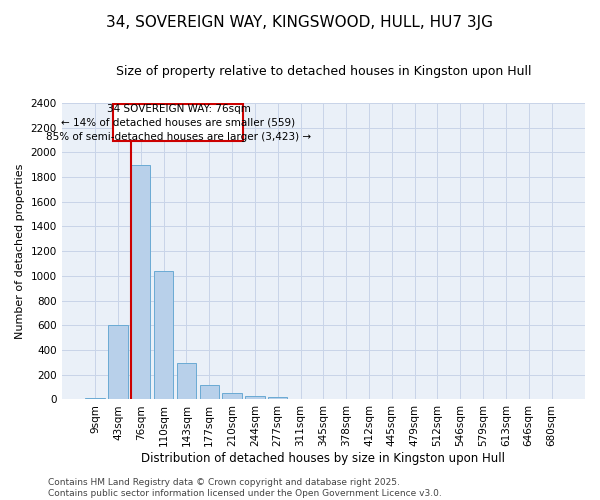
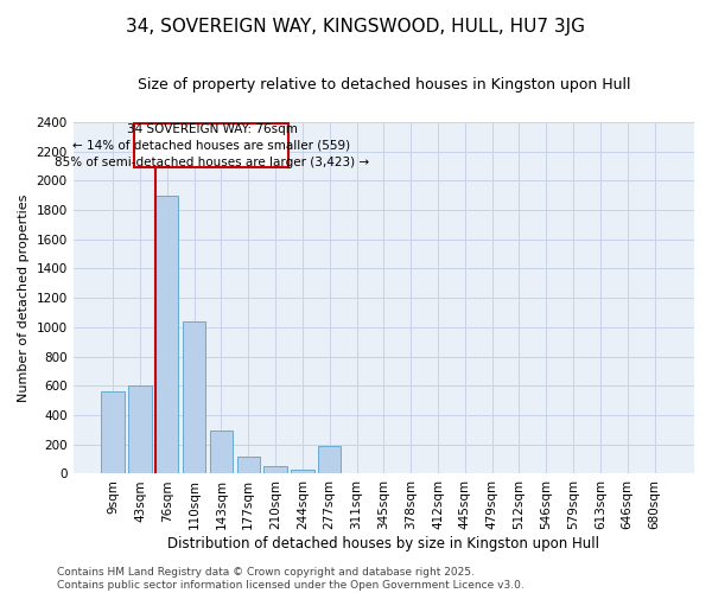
9sqm: 20 -> 560
277sqm: 20 -> 190
